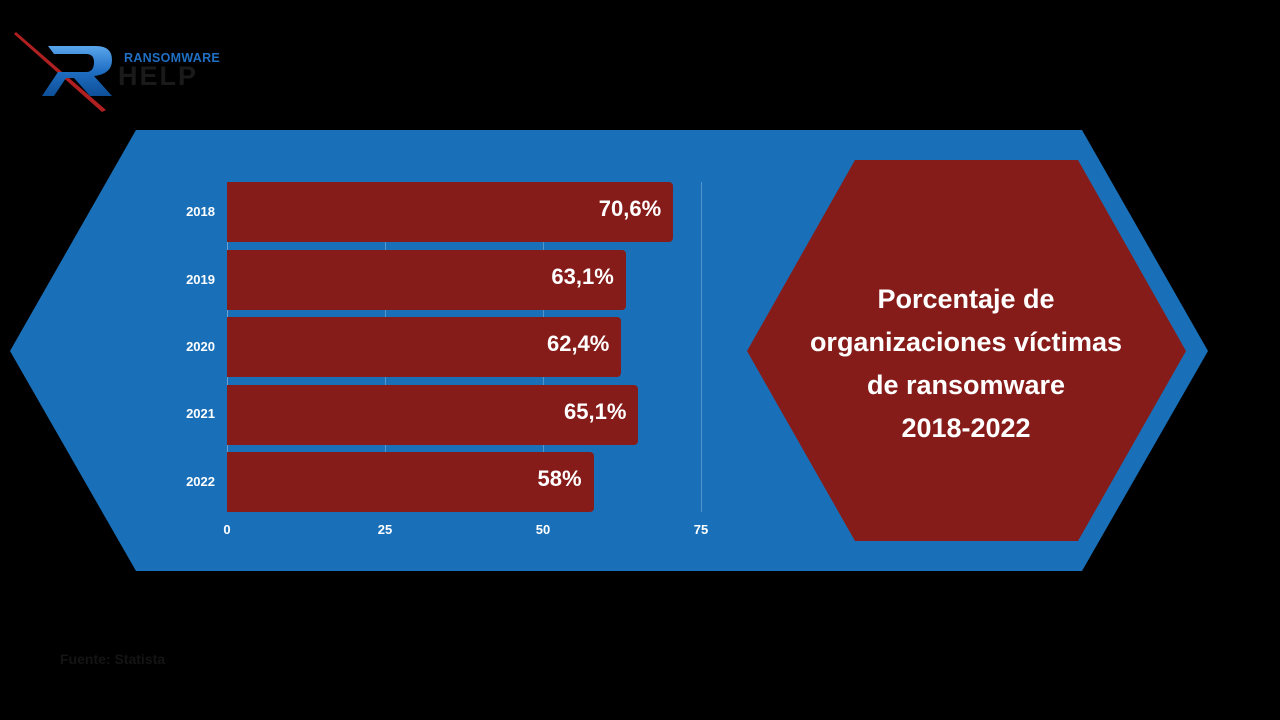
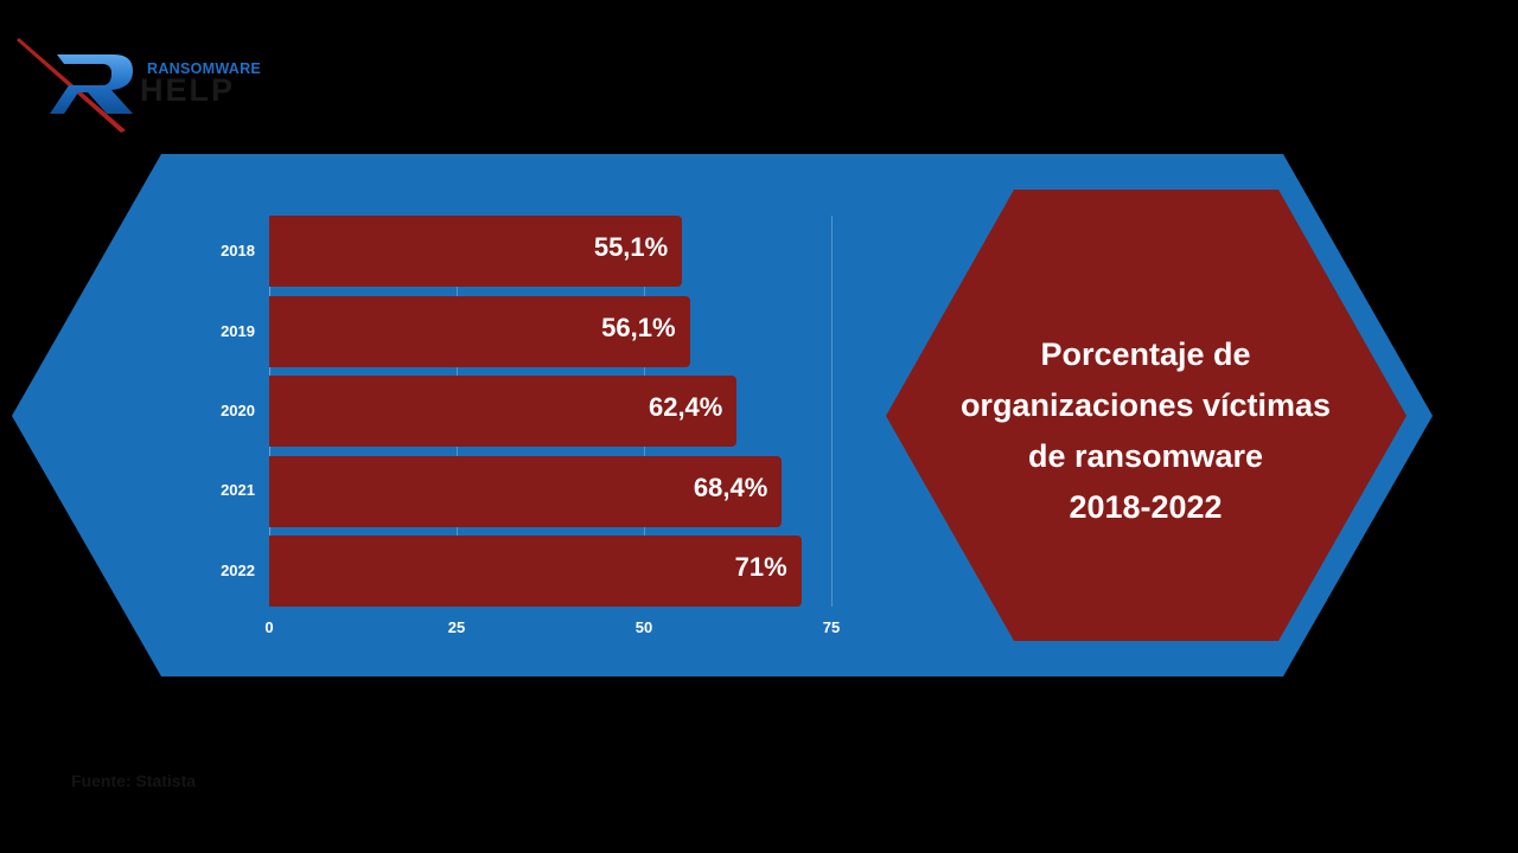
2018: 70,6% -> 55,1%
2019: 63,1% -> 56,1%
2021: 65,1% -> 68,4%
2022: 58% -> 71%
